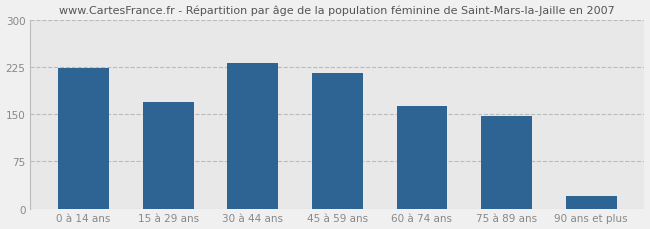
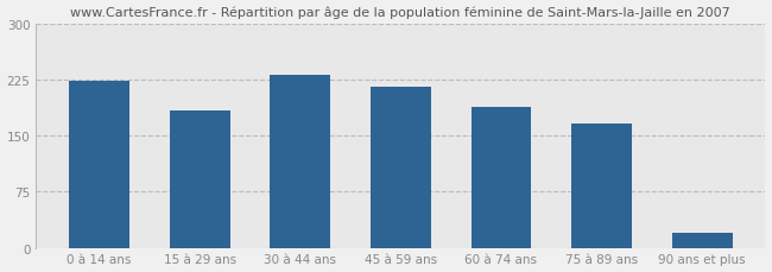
15 à 29 ans: 170 -> 184
60 à 74 ans: 163 -> 188
75 à 89 ans: 148 -> 166
